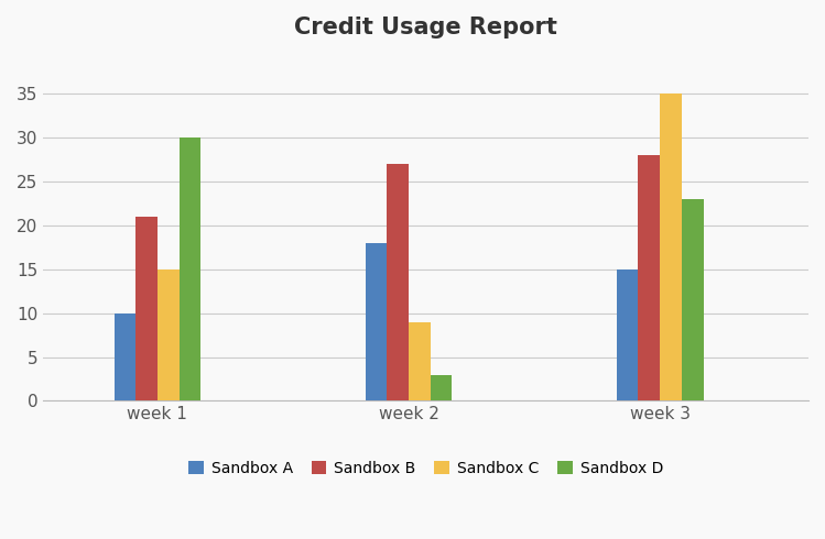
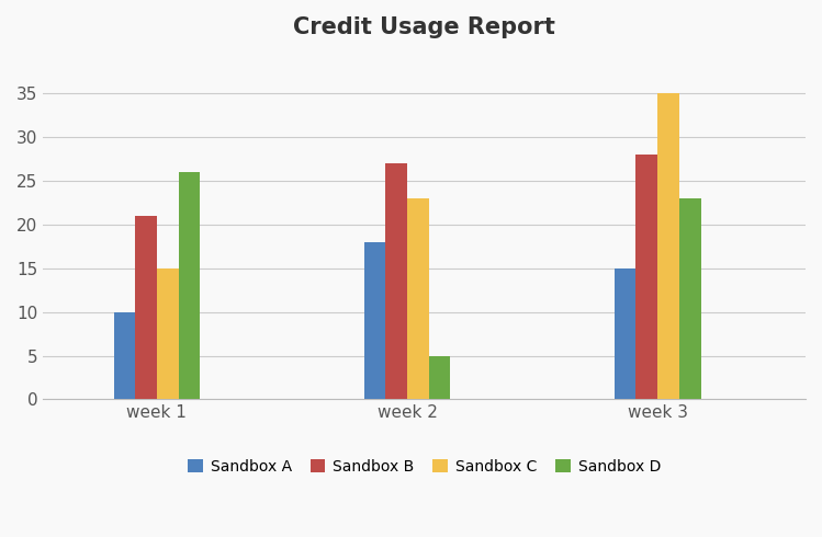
Sandbox D/week 1: 30 -> 26
Sandbox C/week 2: 9 -> 23
Sandbox D/week 2: 3 -> 5
